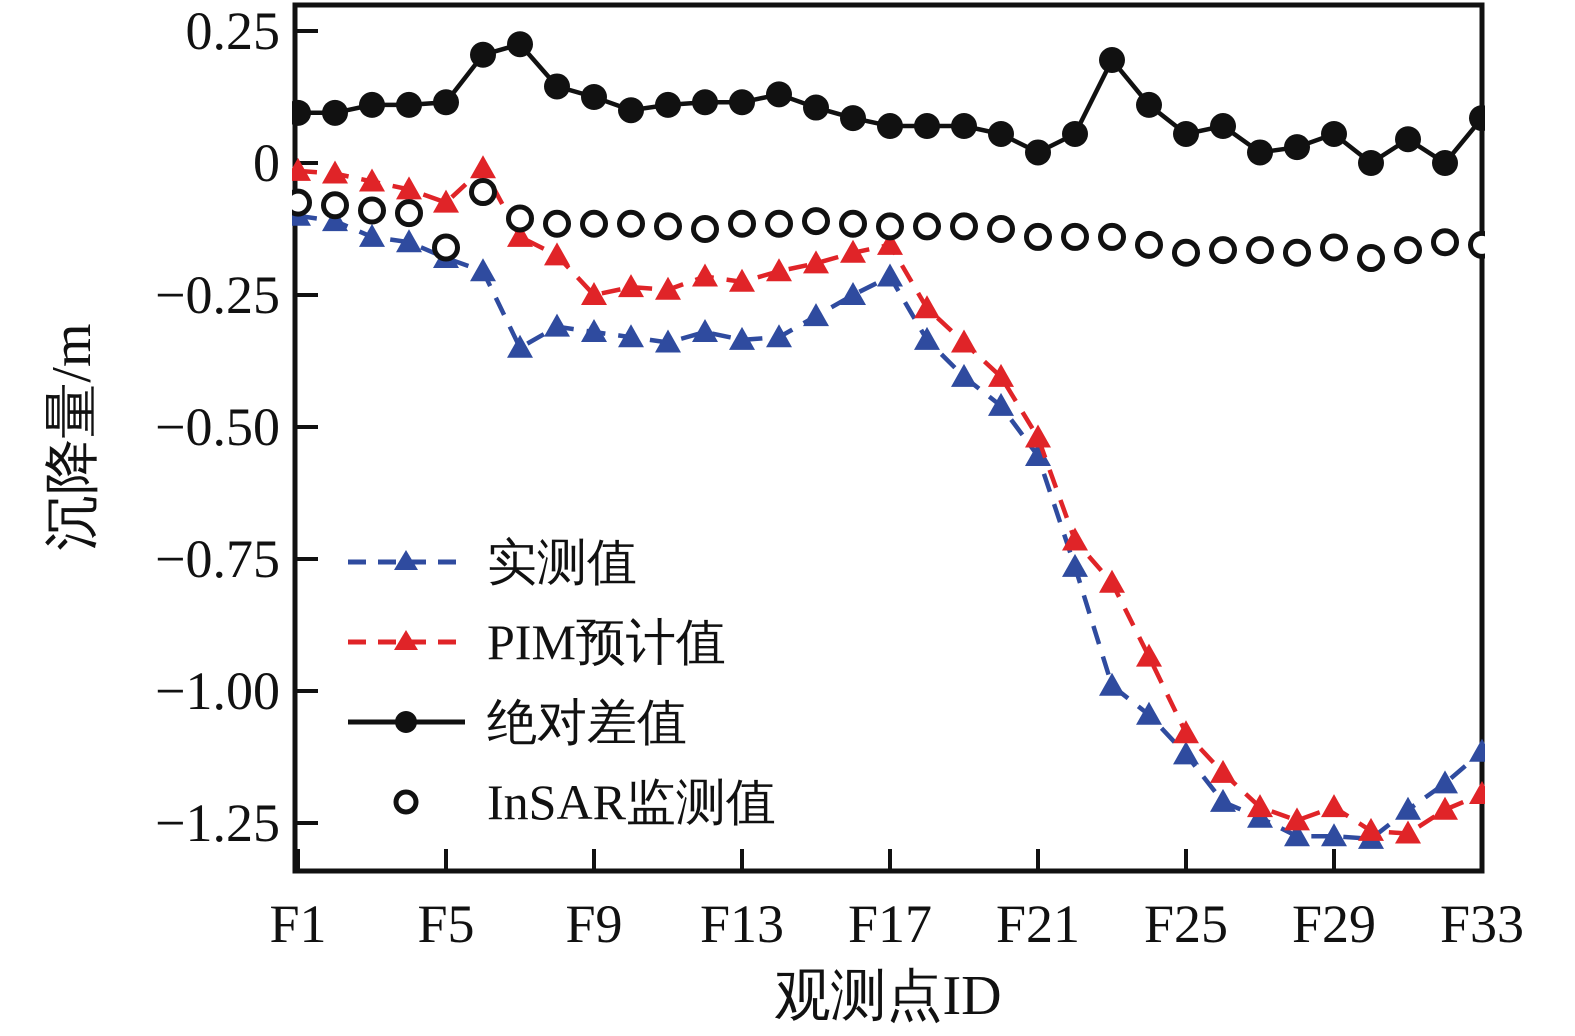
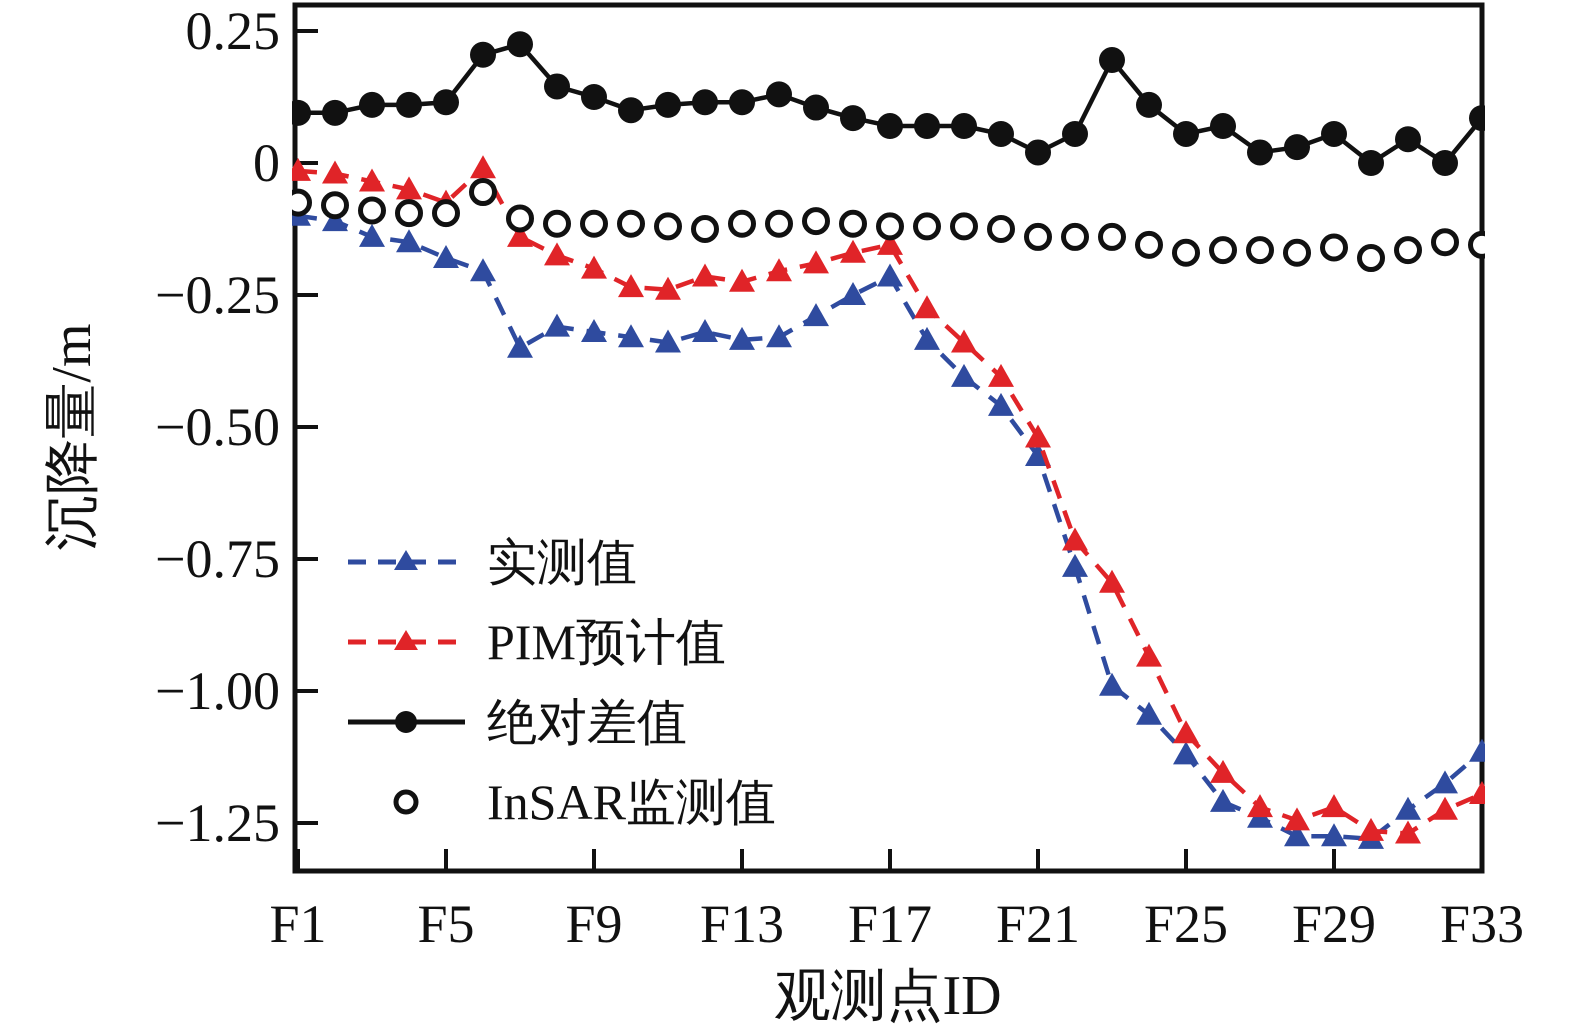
InSAR监测值/F5: -0.16 -> -0.10
PIM预计值/F9: -0.25 -> -0.20
